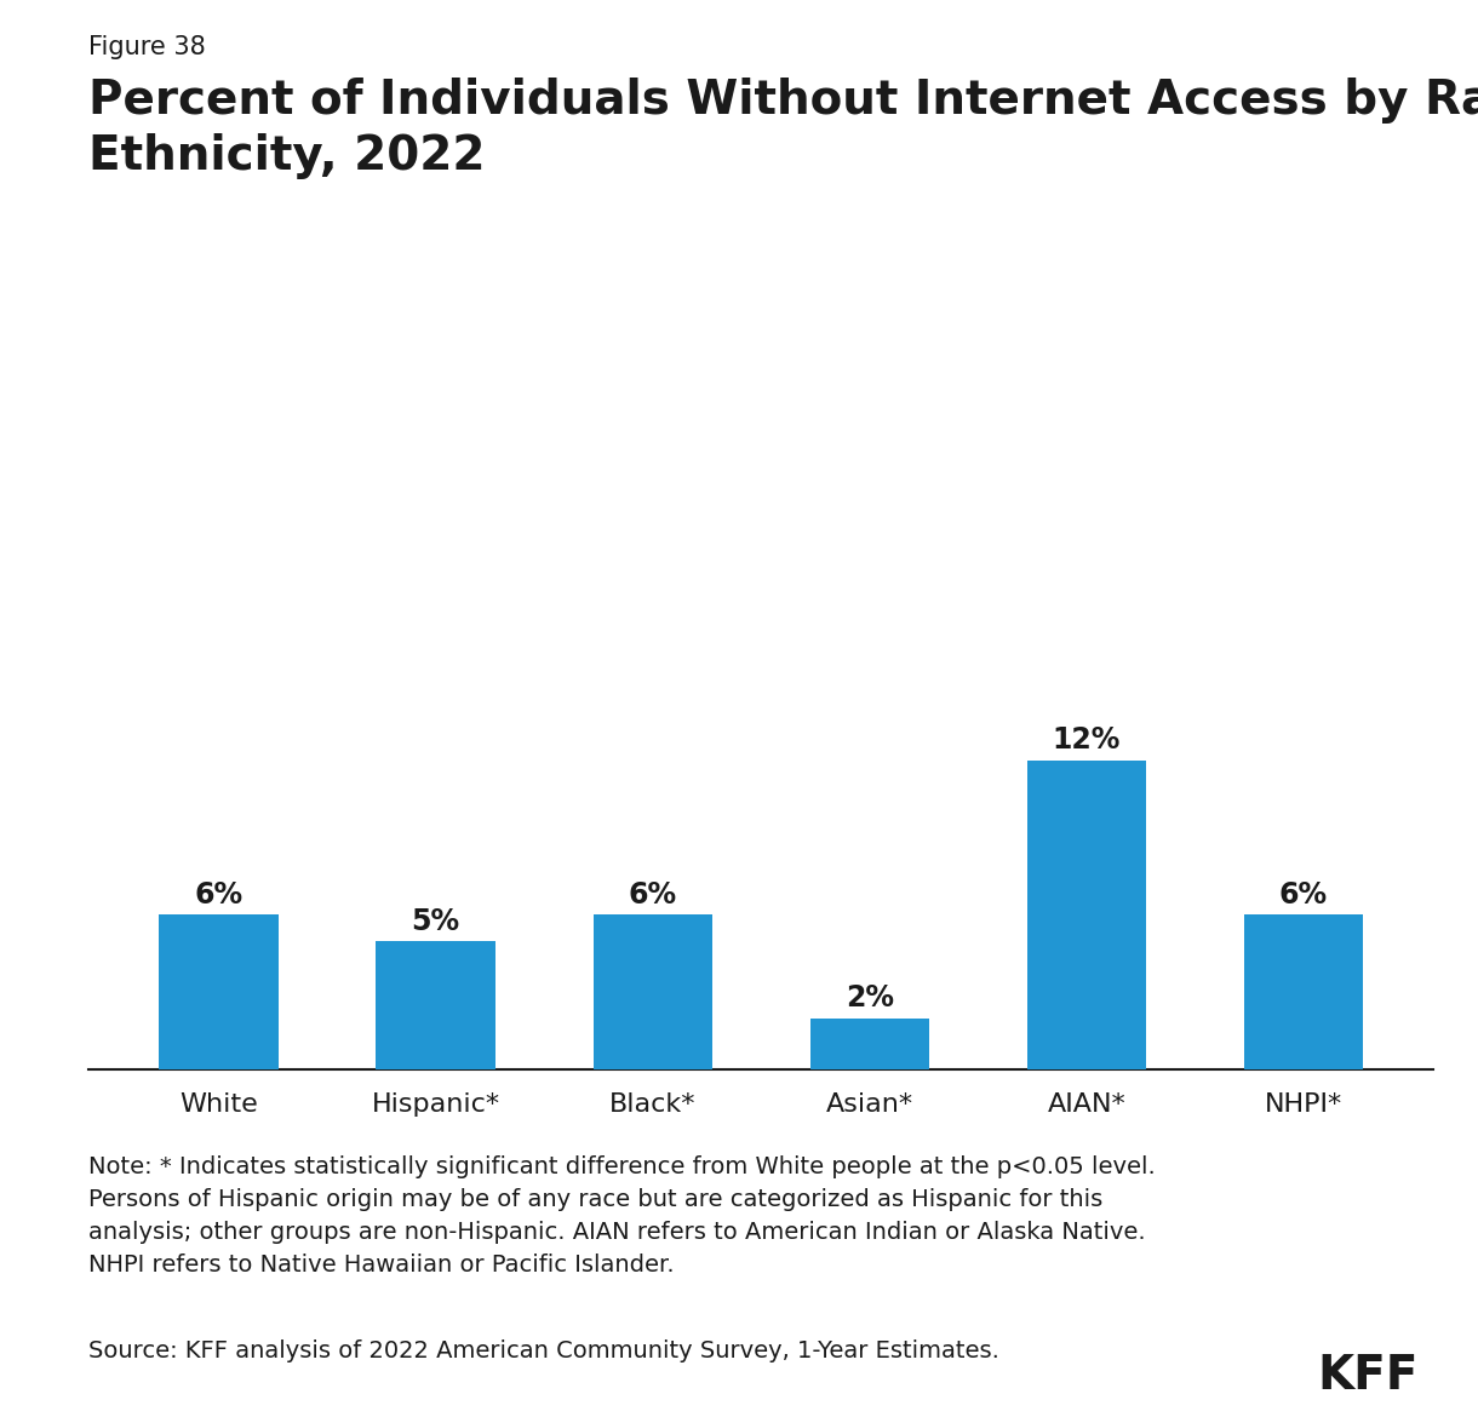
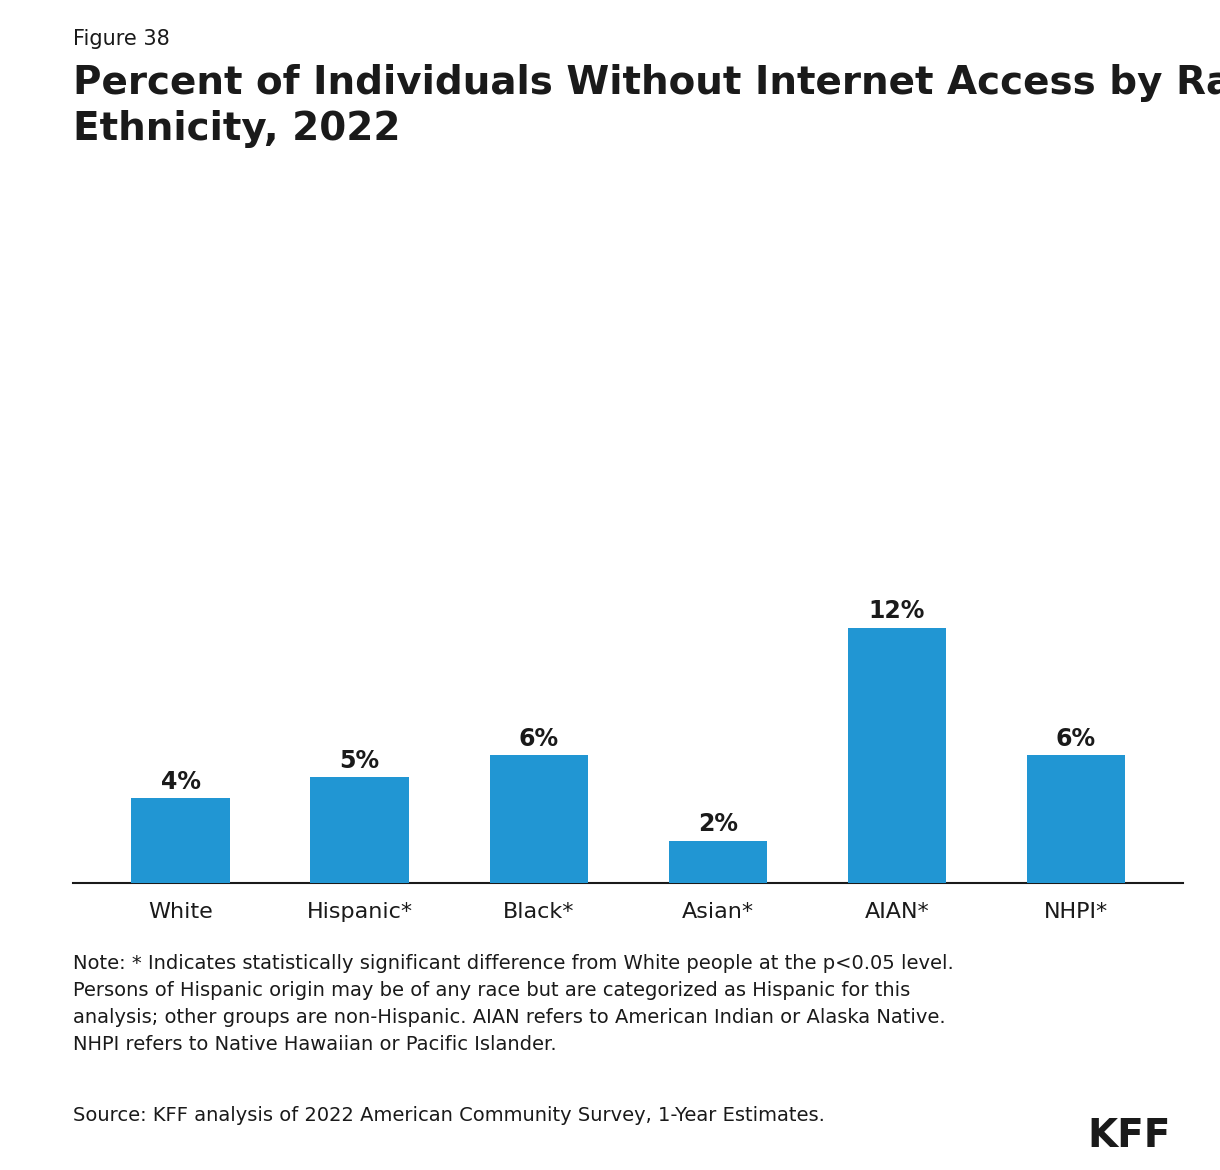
White: 6% -> 4%
